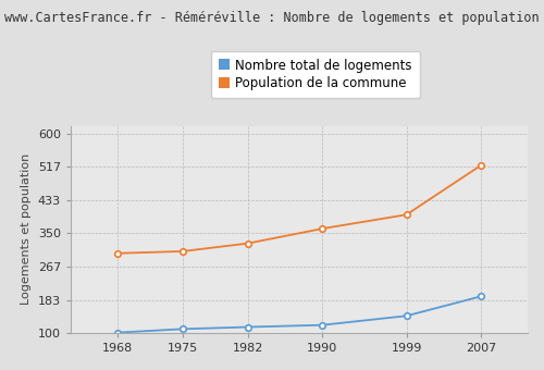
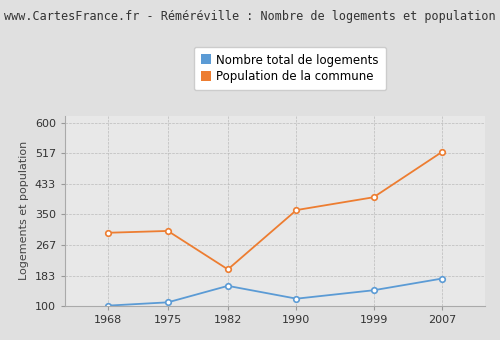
Nombre total de logements/1982: 115 -> 155
Population de la commune/1982: 325 -> 200
Nombre total de logements/2007: 192 -> 175
